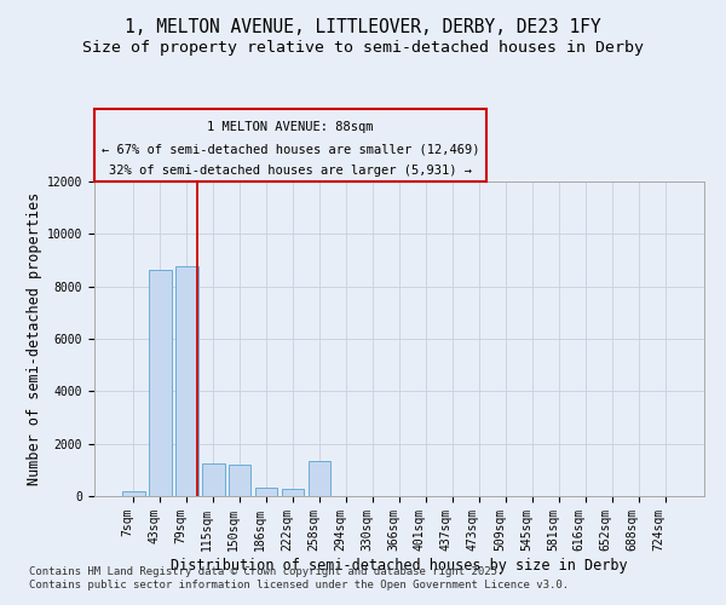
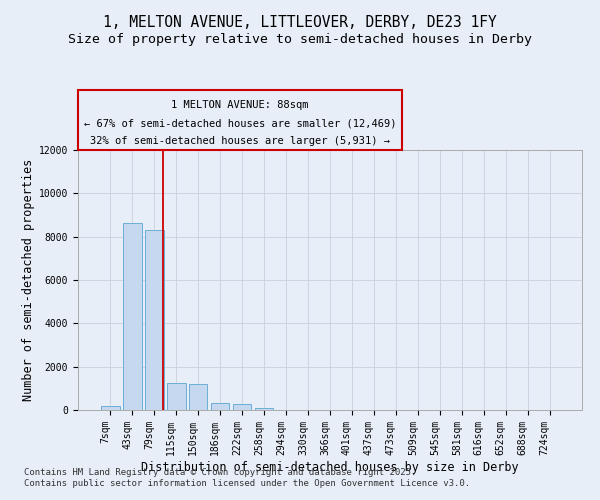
79sqm: 8750 -> 8300
258sqm: 1350 -> 100
